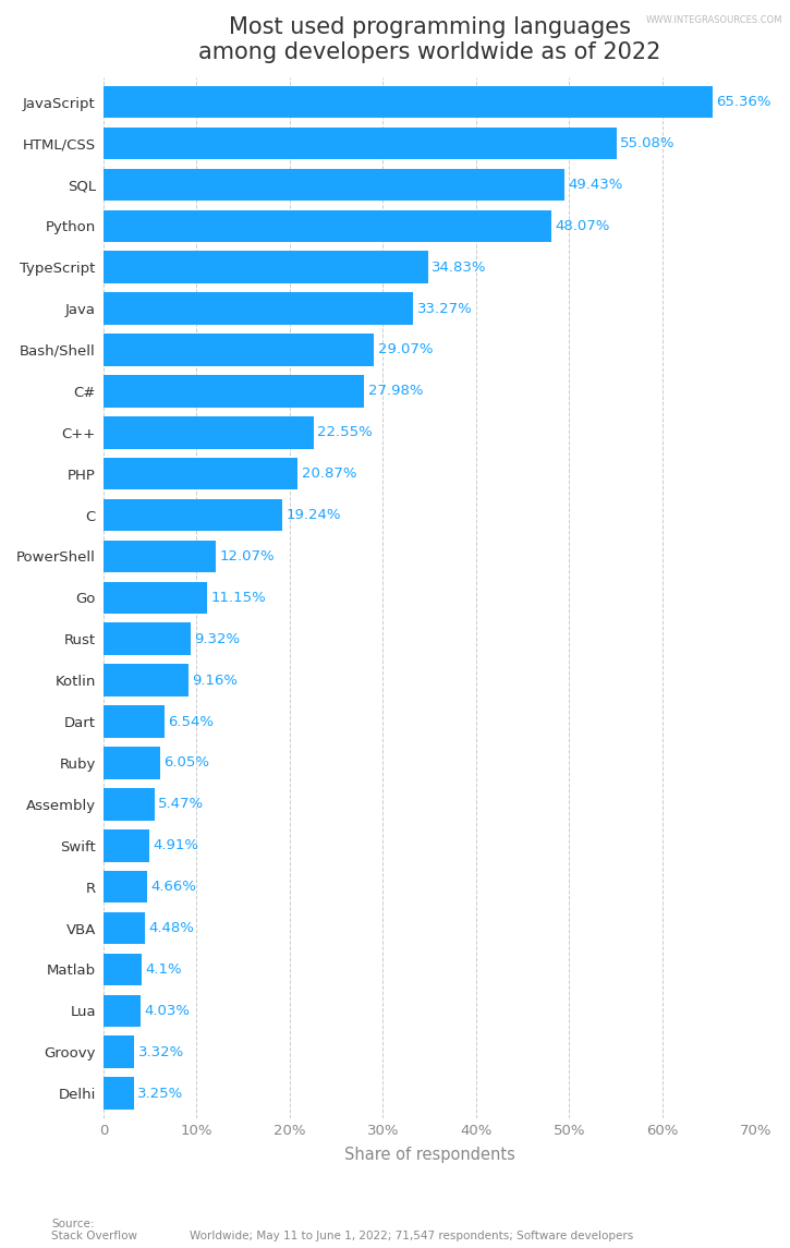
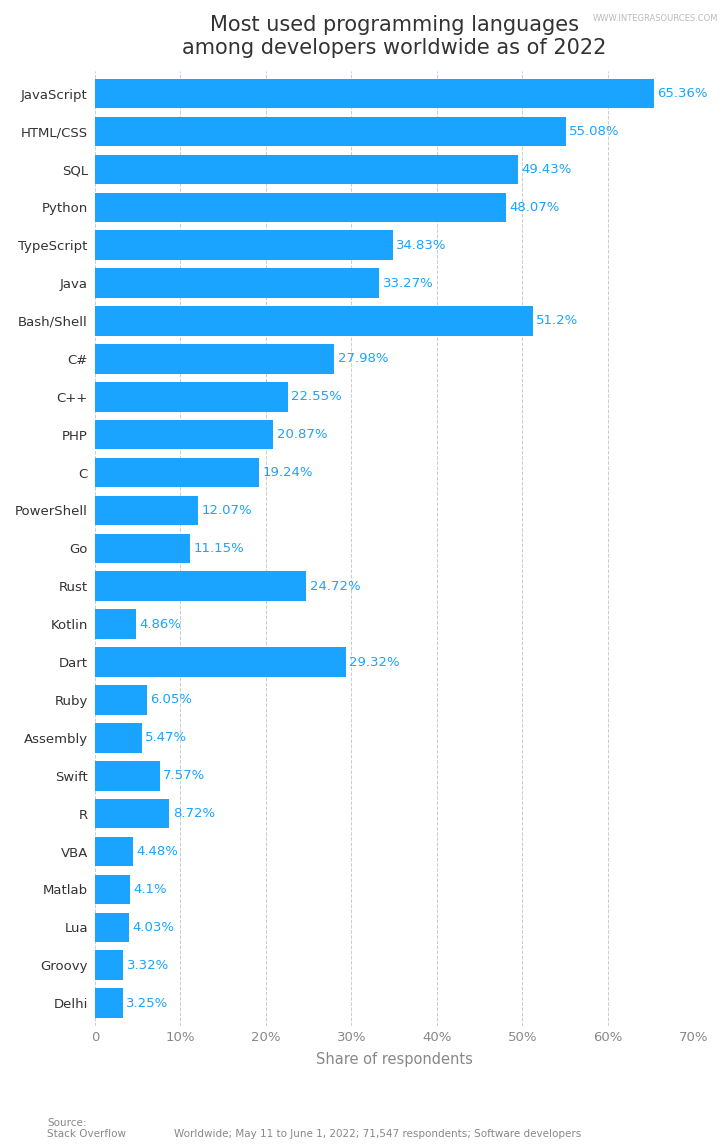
Bash/Shell: 29.07% -> 51.2%
Rust: 9.32% -> 24.72%
Kotlin: 9.16% -> 4.86%
Dart: 6.54% -> 29.32%
Swift: 4.91% -> 7.57%
R: 4.66% -> 8.72%
